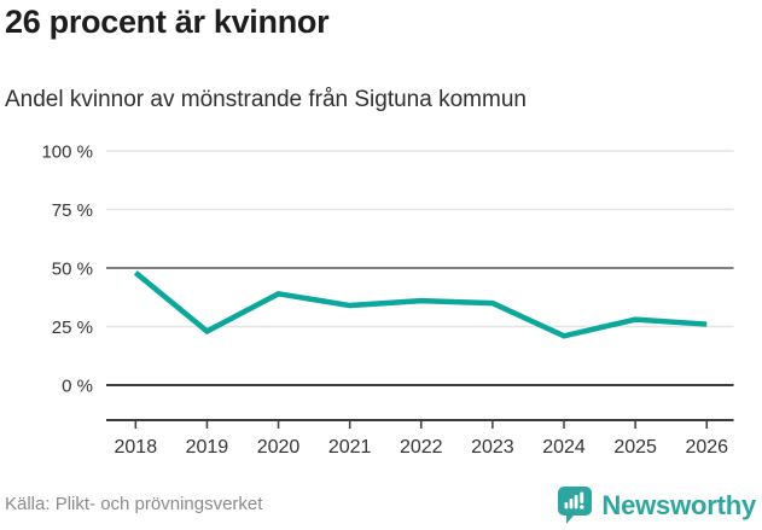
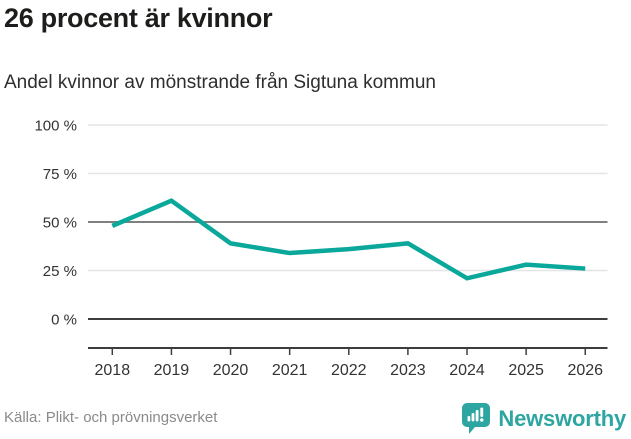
2019: 23% -> 61%
2023: 35% -> 39%
